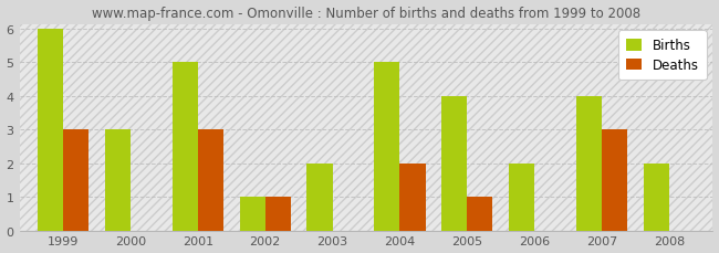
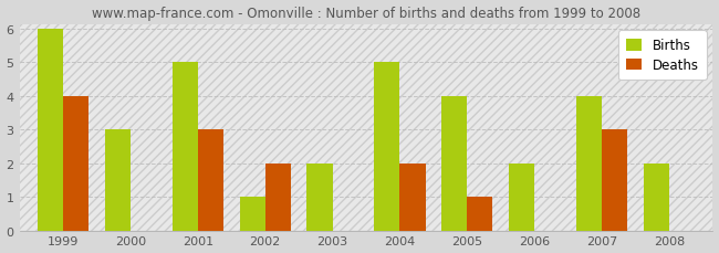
Deaths/1999: 3 -> 4
Deaths/2002: 1 -> 2
